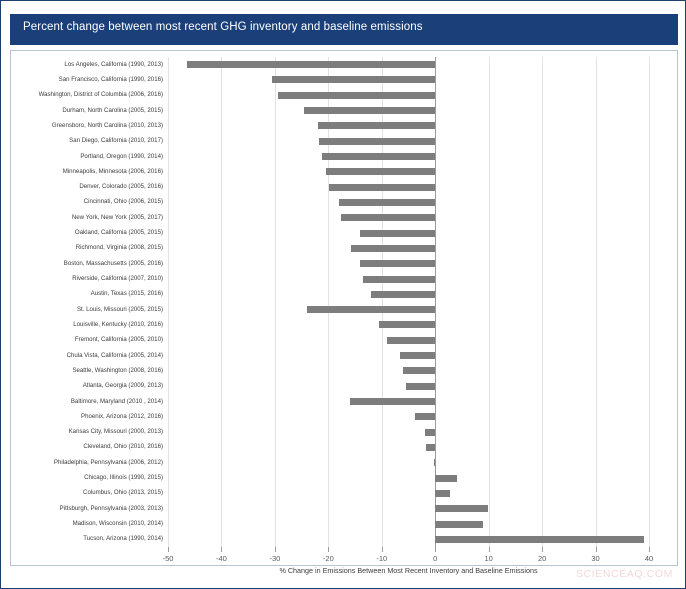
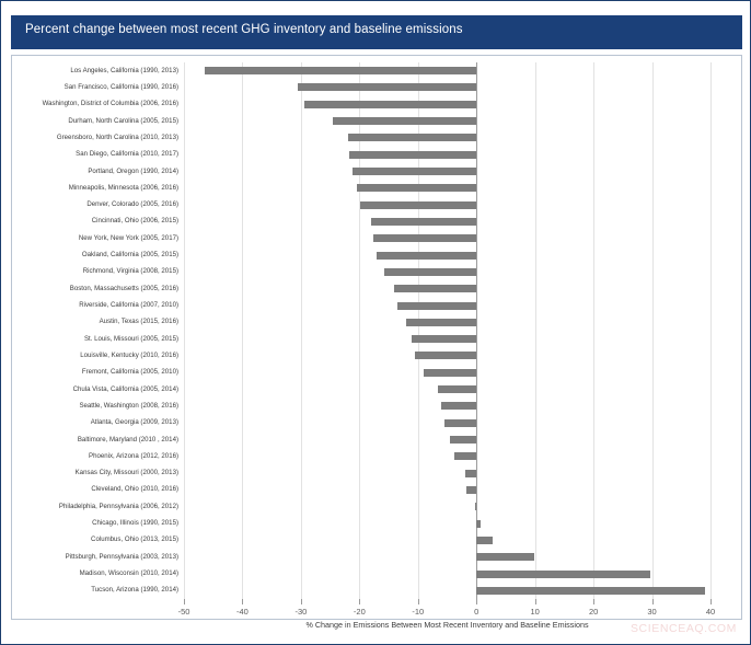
Oakland, California (2005, 2015): -14 -> -17
St. Louis, Missouri (2005, 2015): -24 -> -11
Baltimore, Maryland (2010 , 2014): -16 -> -4
Chicago, Illinois (1990, 2015): 4 -> 1
Madison, Wisconsin (2010, 2014): 9 -> 30
